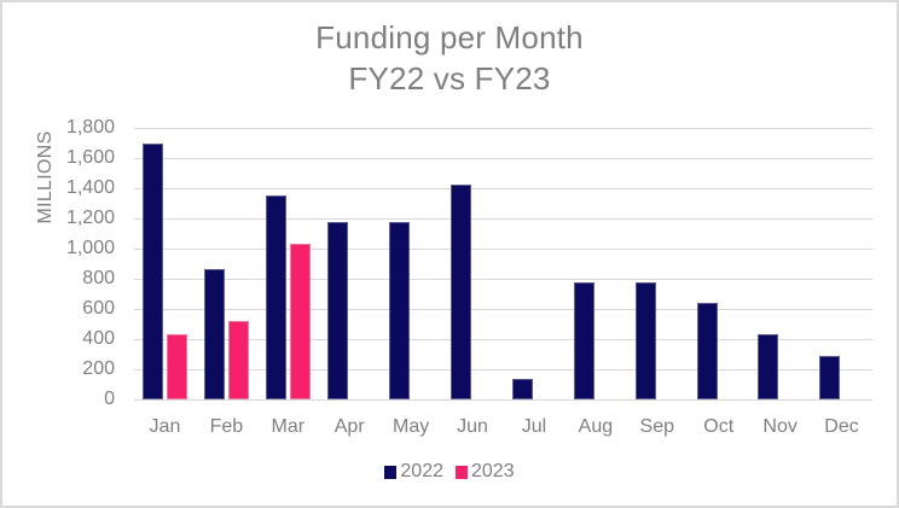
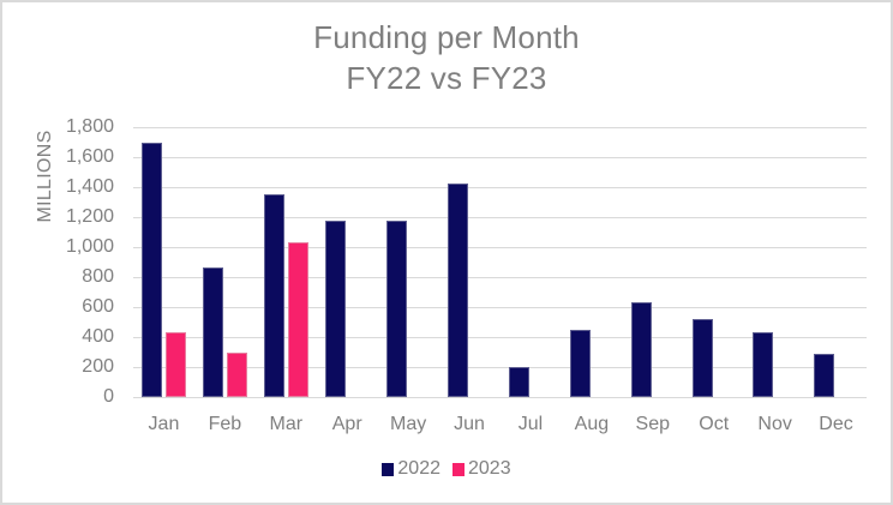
2023/Feb: 520 -> 290
2022/Jul: 130 -> 200
2022/Aug: 770 -> 440
2022/Sep: 770 -> 630
2022/Oct: 640 -> 520
